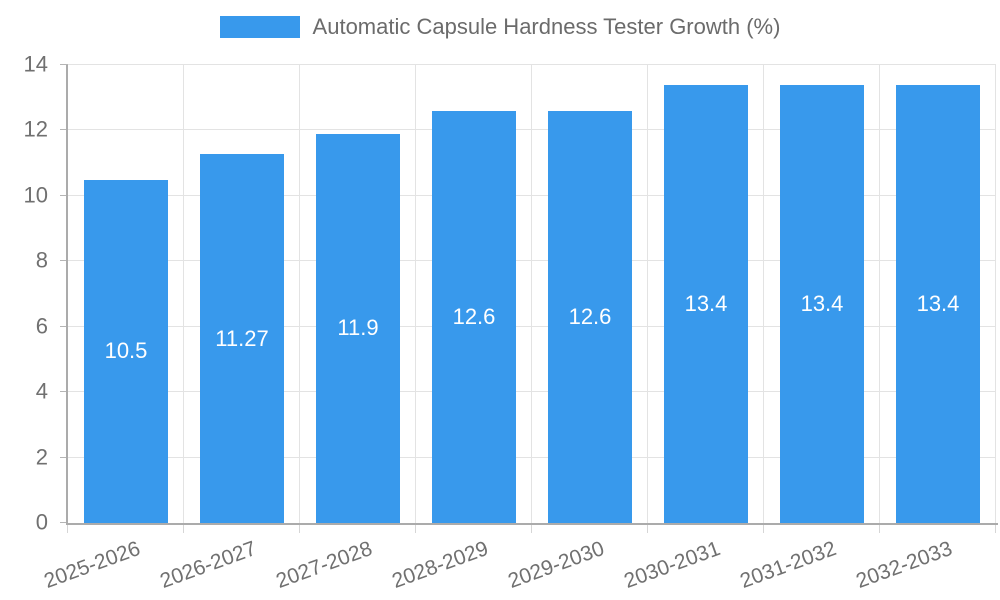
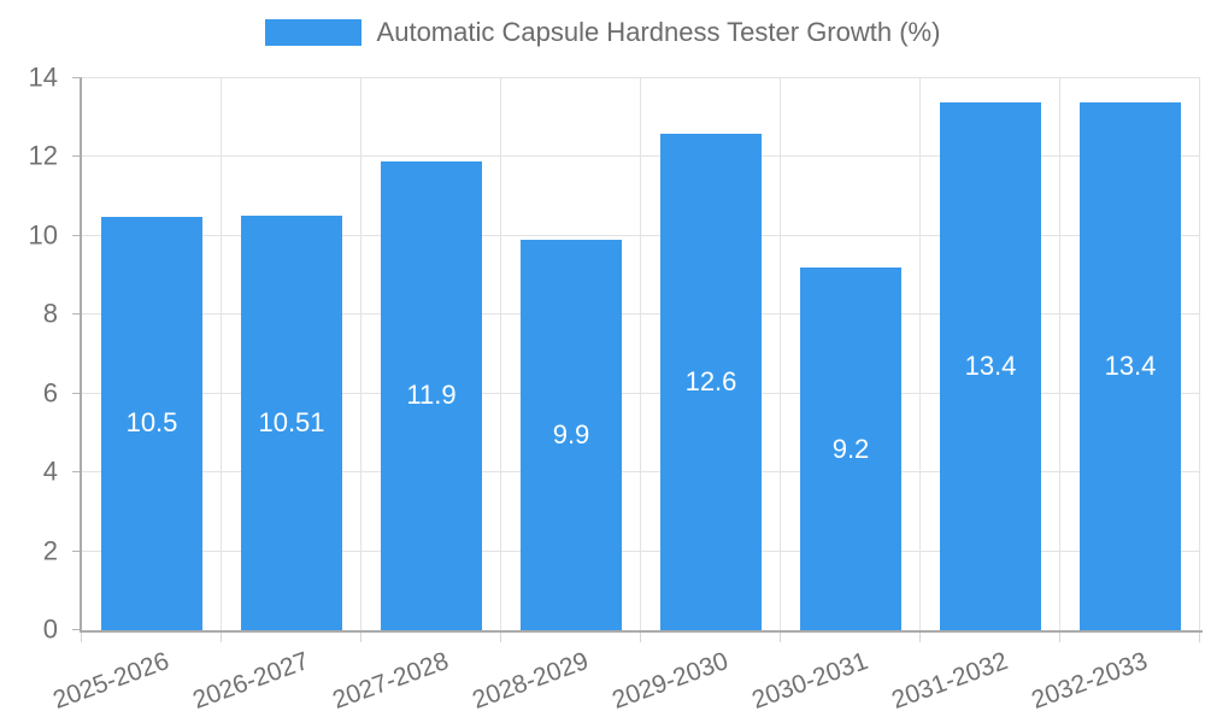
2026-2027: 11.27 -> 10.51
2028-2029: 12.6 -> 9.9
2030-2031: 13.4 -> 9.2
